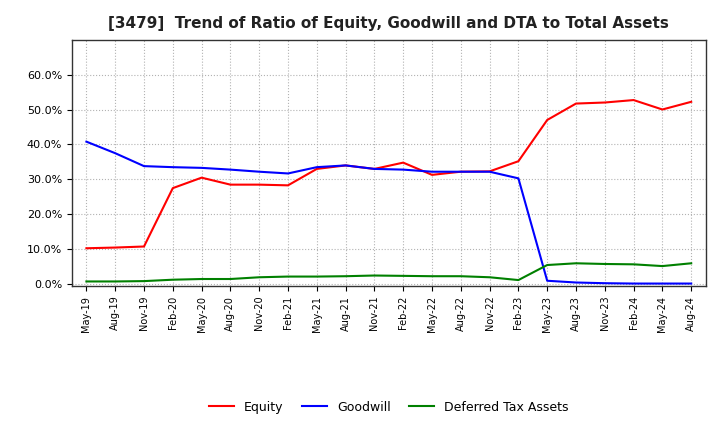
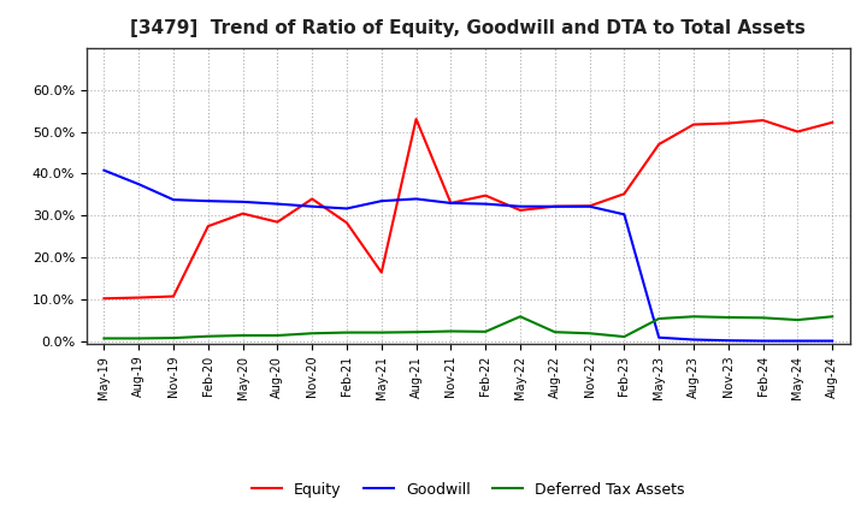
Equity/Nov-20: 28.5% -> 34.0%
Equity/May-21: 33.0% -> 16.5%
Equity/Aug-21: 34.0% -> 53.0%
Deferred Tax Assets/May-22: 2.3% -> 6.0%
